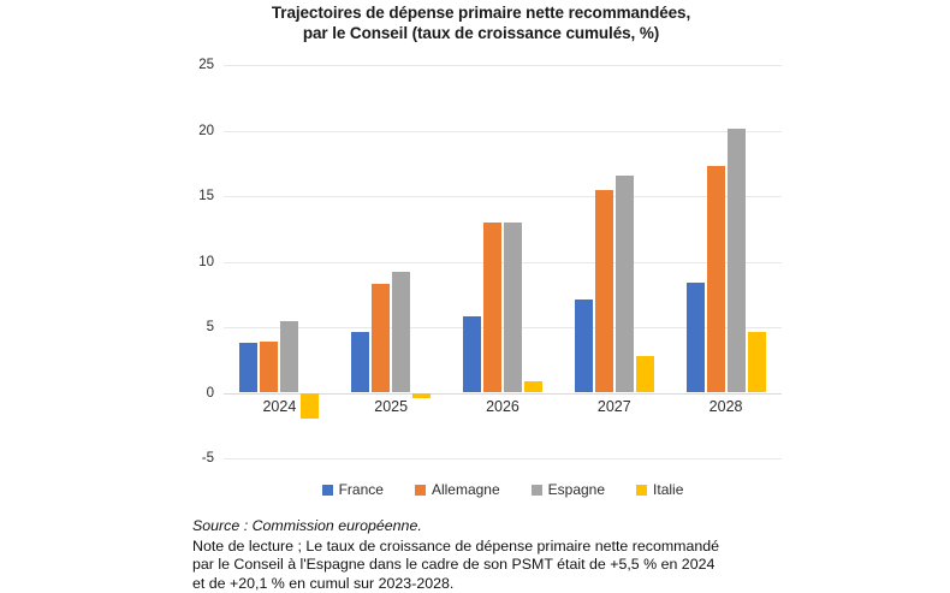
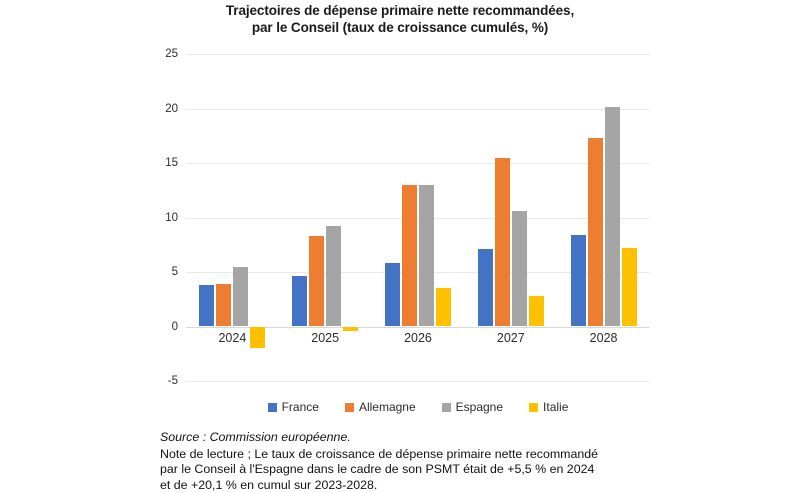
Italie/2026: 0.8 -> 3.5
Espagne/2027: 16.6 -> 10.6
Italie/2028: 4.6 -> 7.2
